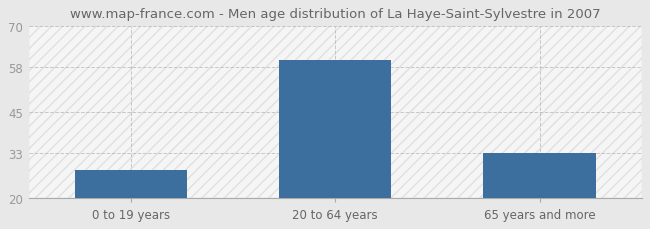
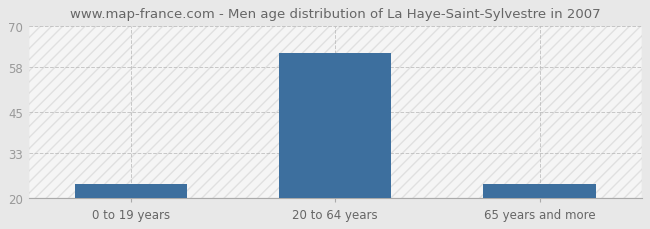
0 to 19 years: 28 -> 24
20 to 64 years: 60 -> 62
65 years and more: 33 -> 24
